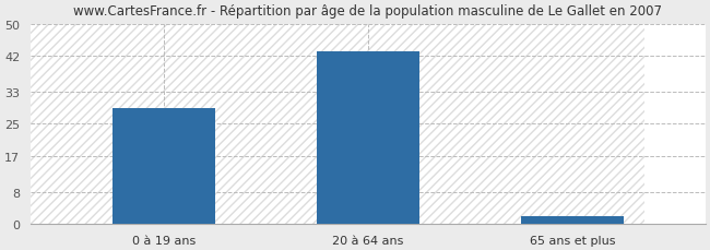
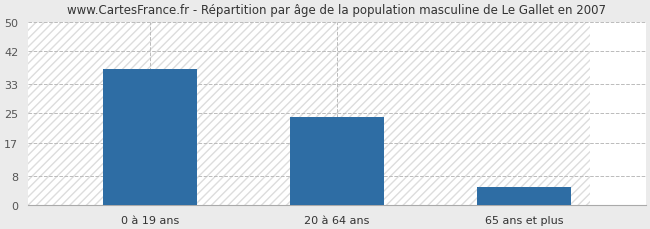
0 à 19 ans: 29 -> 37
20 à 64 ans: 43 -> 24
65 ans et plus: 2 -> 5
